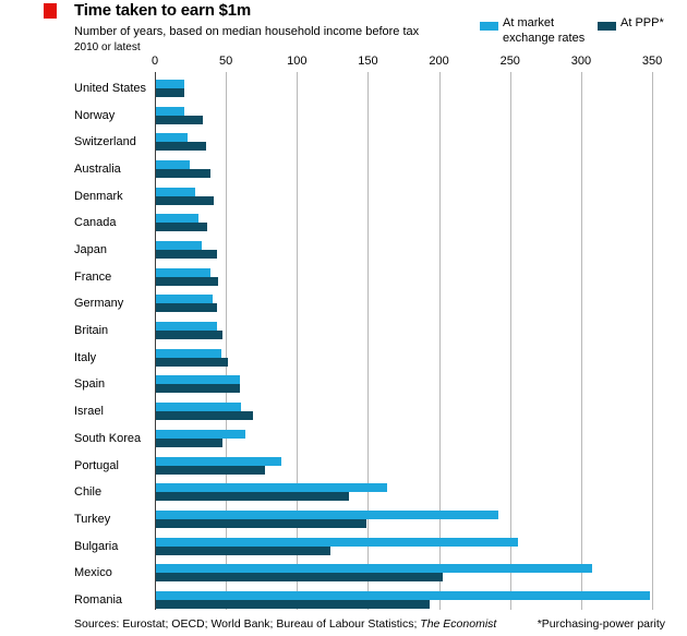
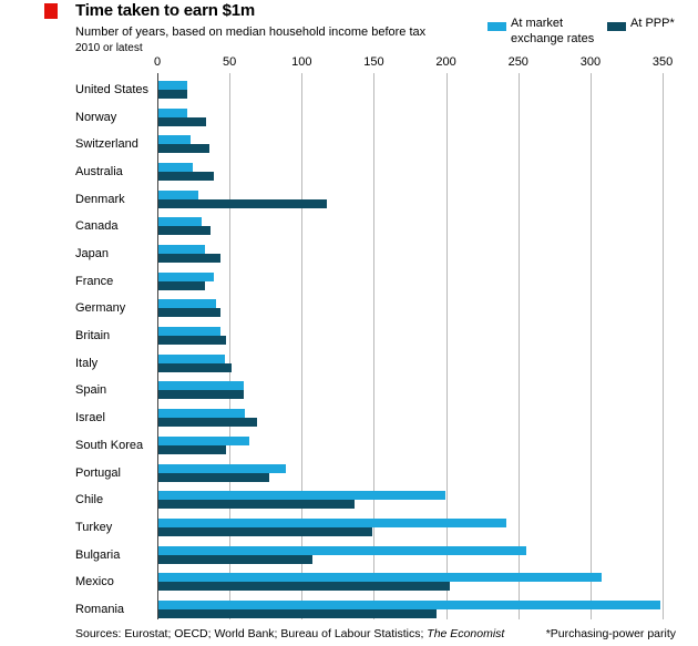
At PPP*/Denmark: 41 -> 117
At PPP*/France: 44 -> 32
At market exchange rates/Chile: 163 -> 199
At PPP*/Bulgaria: 123 -> 107
